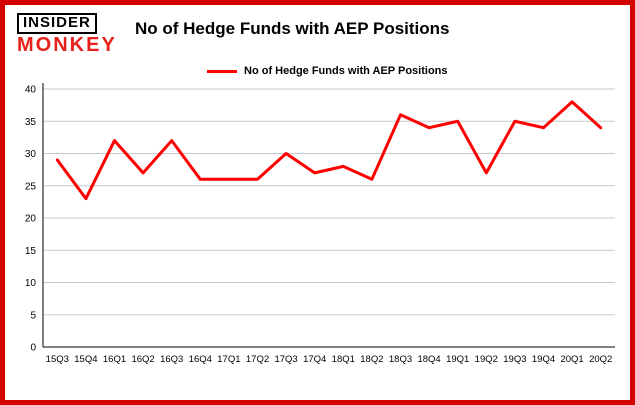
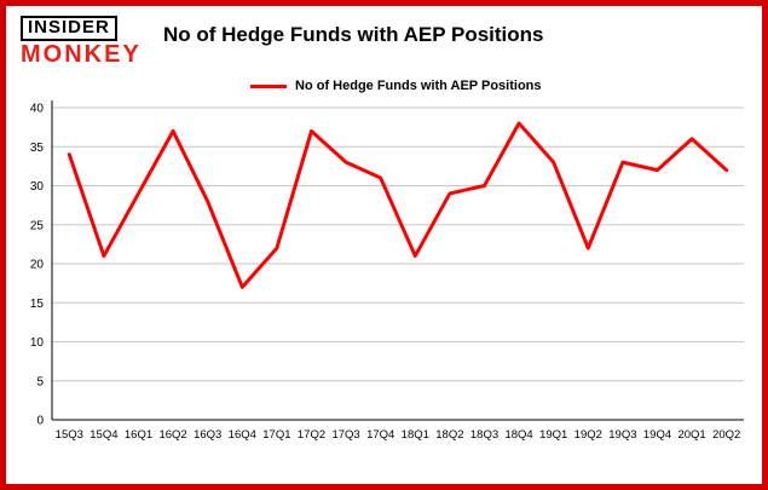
15Q3: 29 -> 34
15Q4: 23 -> 21
16Q1: 32 -> 29
16Q2: 27 -> 37
16Q3: 32 -> 28
16Q4: 26 -> 17
17Q1: 26 -> 22
17Q2: 26 -> 37
17Q3: 30 -> 33
17Q4: 27 -> 31
18Q1: 28 -> 21
18Q2: 26 -> 29
18Q3: 36 -> 30
18Q4: 34 -> 38
19Q1: 35 -> 33
19Q2: 27 -> 22
19Q3: 35 -> 33
19Q4: 34 -> 32
20Q1: 38 -> 36
20Q2: 34 -> 32
